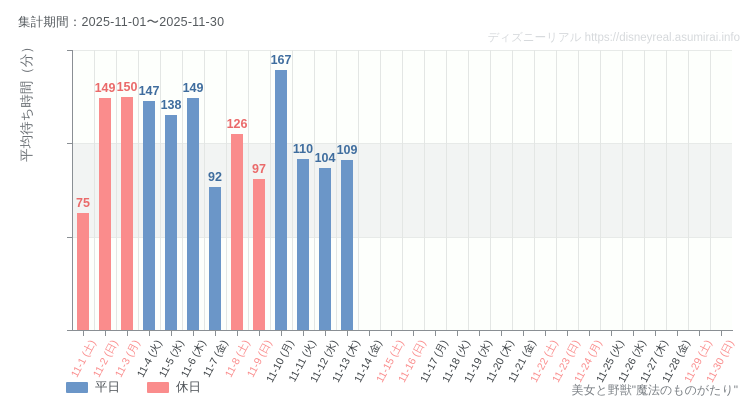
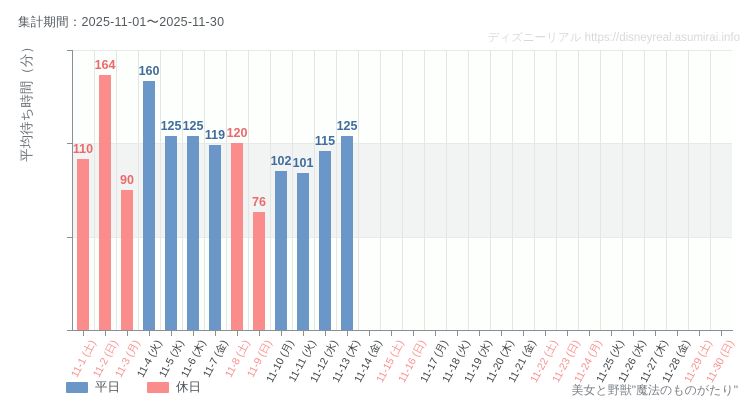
11-1 (土): 75 -> 110
11-2 (日): 149 -> 164
11-3 (月): 150 -> 90
11-4 (火): 147 -> 160
11-5 (水): 138 -> 125
11-6 (木): 149 -> 125
11-7 (金): 92 -> 119
11-8 (土): 126 -> 120
11-9 (日): 97 -> 76
11-10 (月): 167 -> 102
11-11 (火): 110 -> 101
11-12 (水): 104 -> 115
11-13 (木): 109 -> 125
